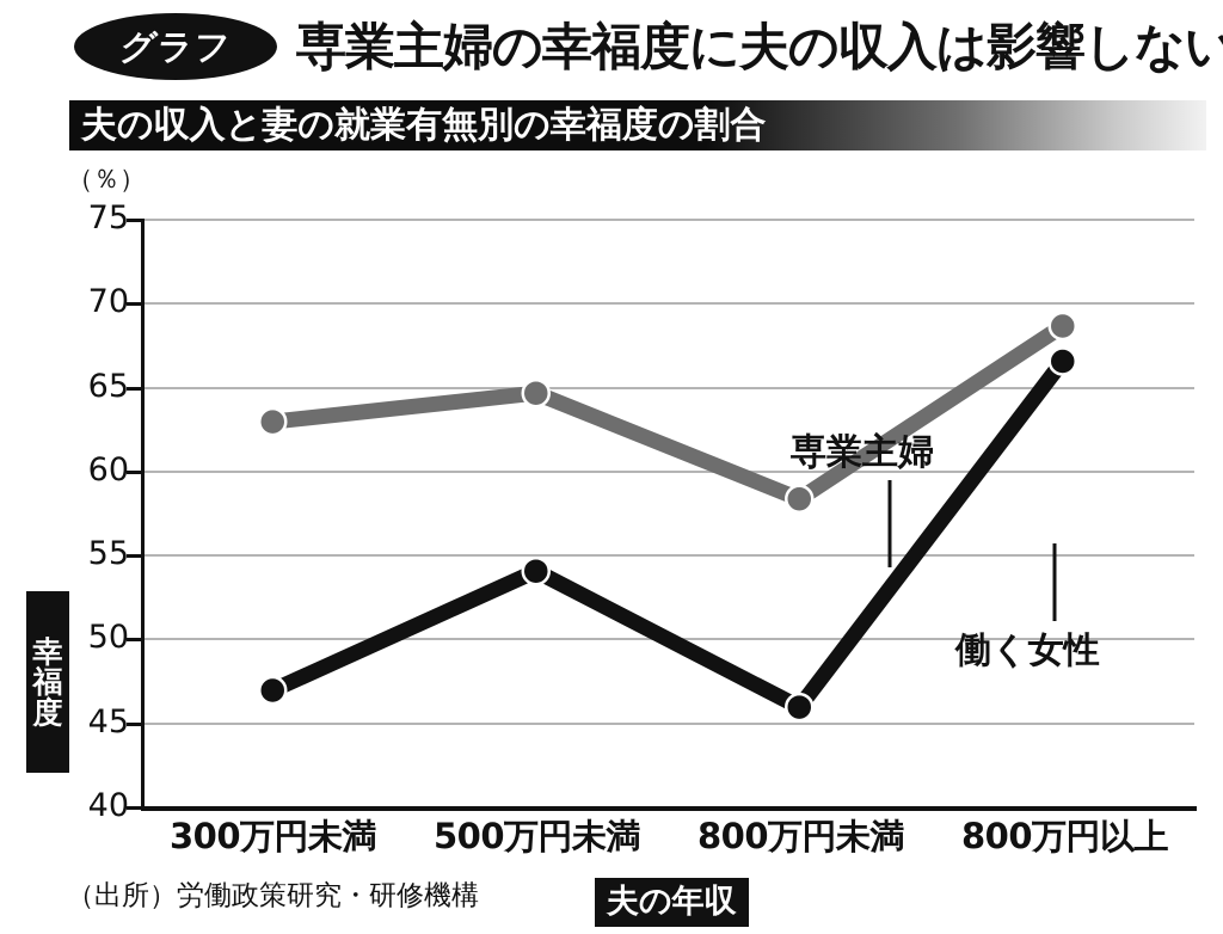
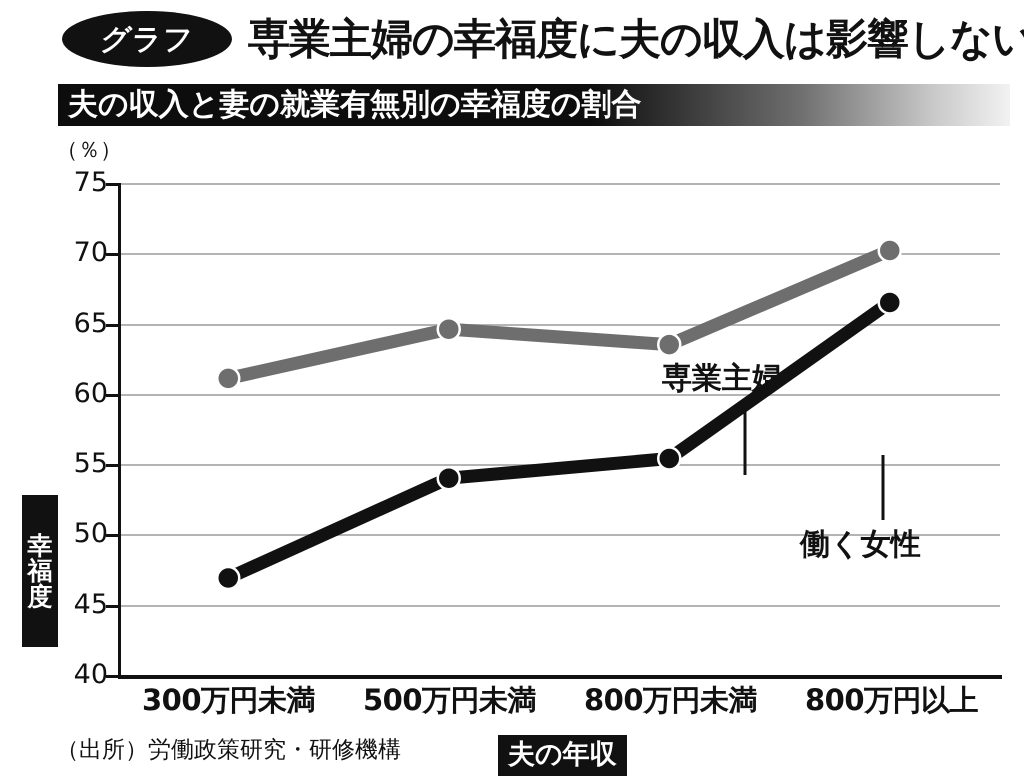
専業主婦/300万円未満: 62.9 -> 61.1
専業主婦/800万円未満: 58.3 -> 63.5
働く女性/800万円未満: 45.9 -> 55.4
専業主婦/800万円以上: 68.6 -> 70.2
